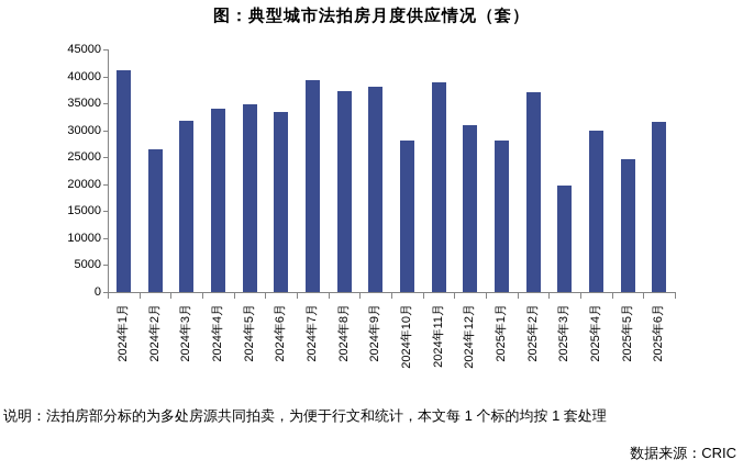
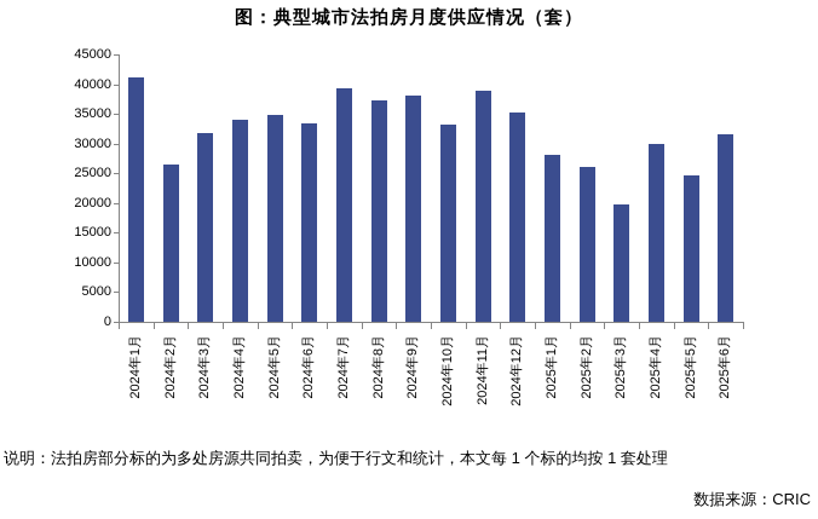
2024年10月: 28000 -> 33000
2024年12月: 31000 -> 35000
2025年2月: 37000 -> 26000
